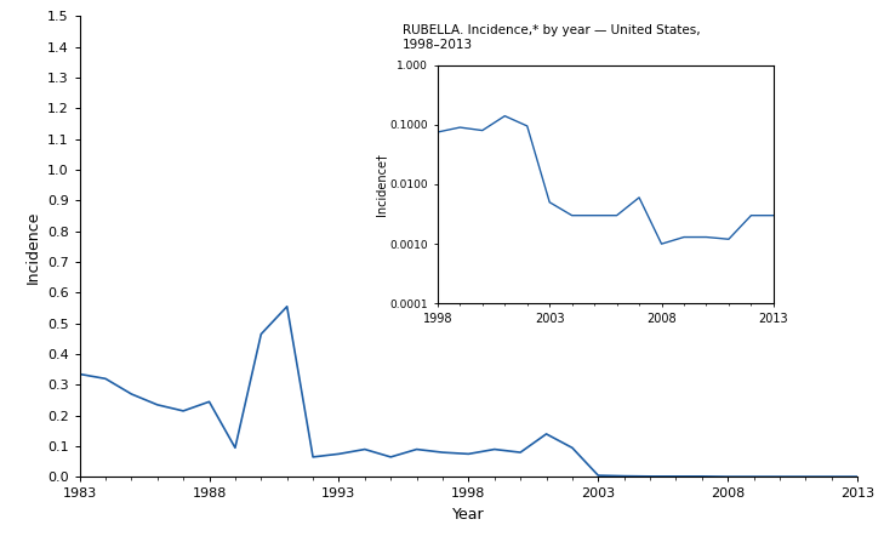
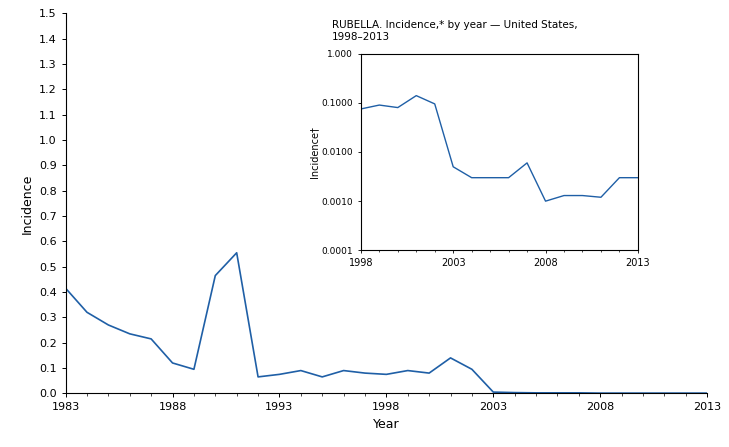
1983: 0.335 -> 0.415
1988: 0.245 -> 0.120
